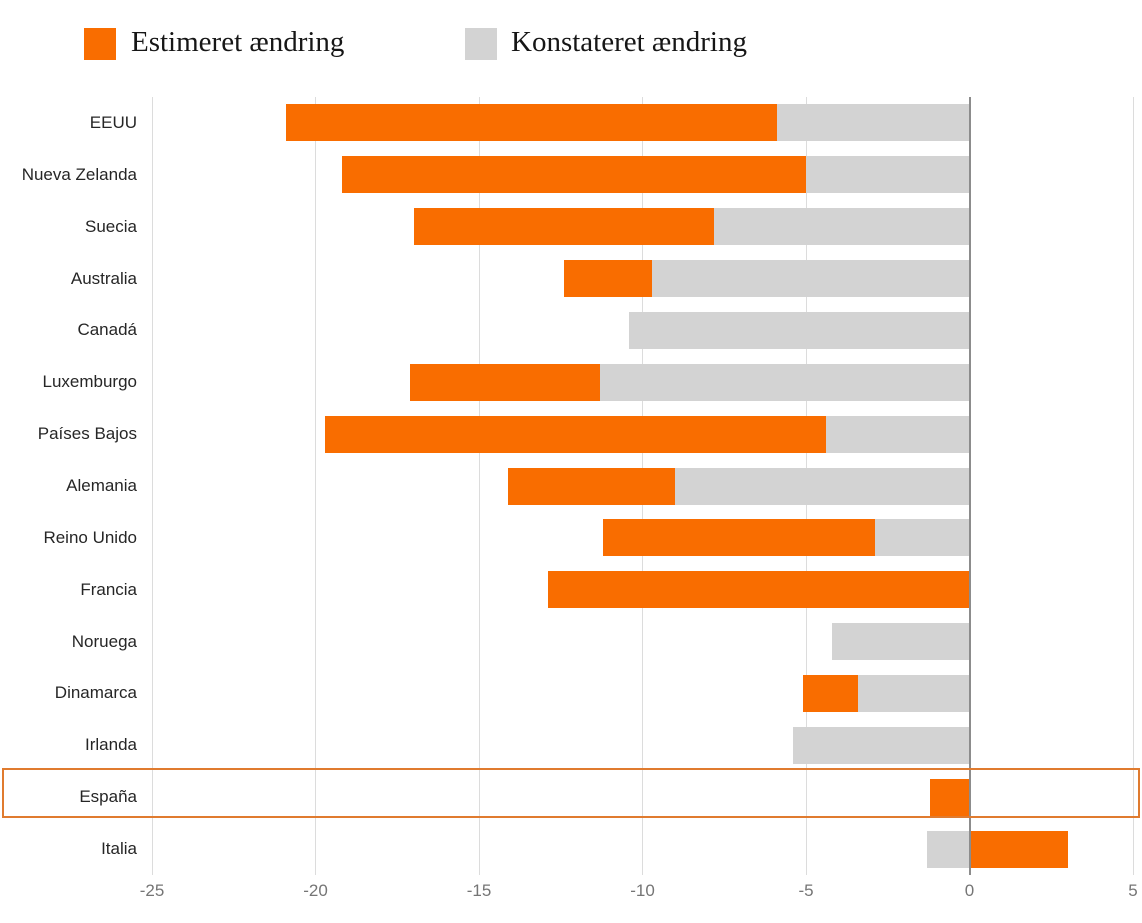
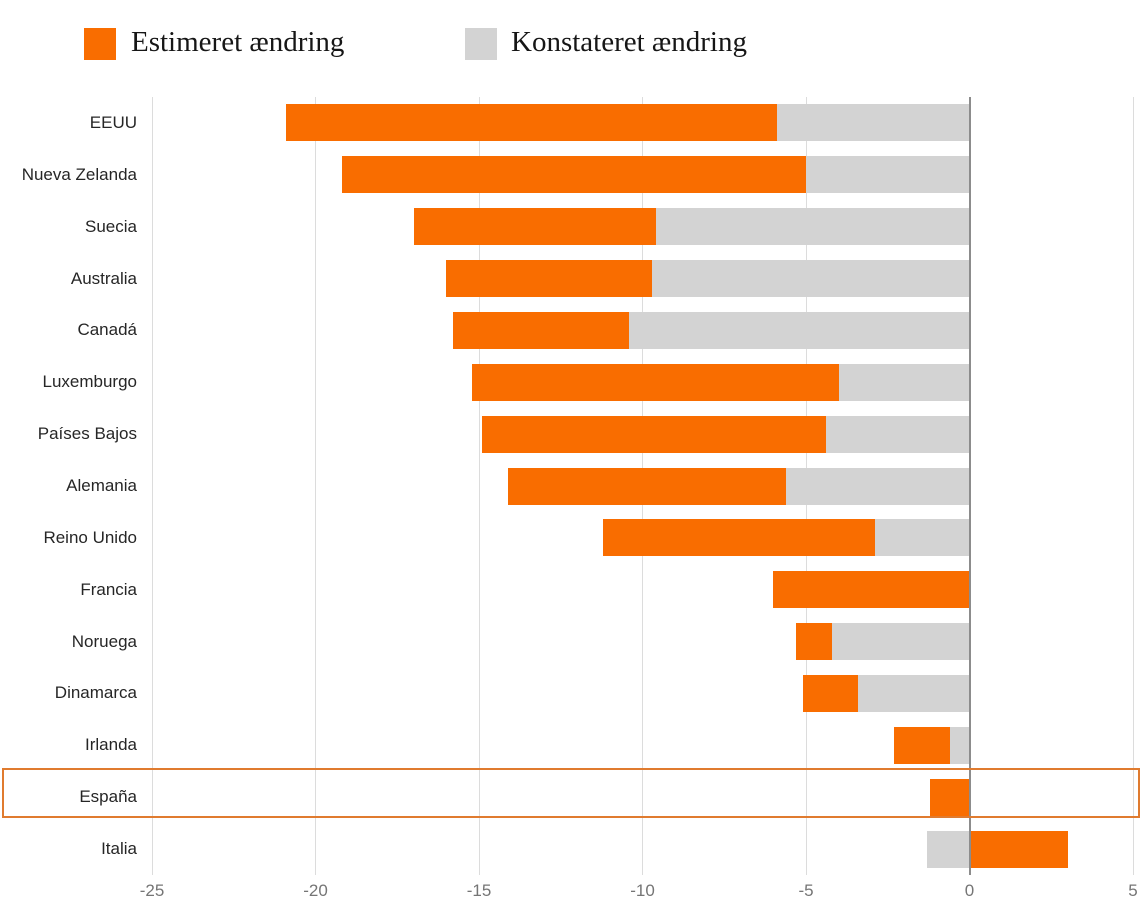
Konstateret ændring/Suecia: -7.8 -> -9.6
Estimeret ændring/Australia: -12.4 -> -16.0
Estimeret ændring/Canadá: -8.3 -> -15.8
Estimeret ændring/Luxemburgo: -17.1 -> -15.2
Konstateret ændring/Luxemburgo: -11.3 -> -4.0
Estimeret ændring/Países Bajos: -19.7 -> -14.9
Konstateret ændring/Alemania: -9.0 -> -5.6
Estimeret ændring/Francia: -12.9 -> -6.0
Estimeret ændring/Noruega: -2.8 -> -5.3
Konstateret ændring/Irlanda: -5.4 -> -0.6
